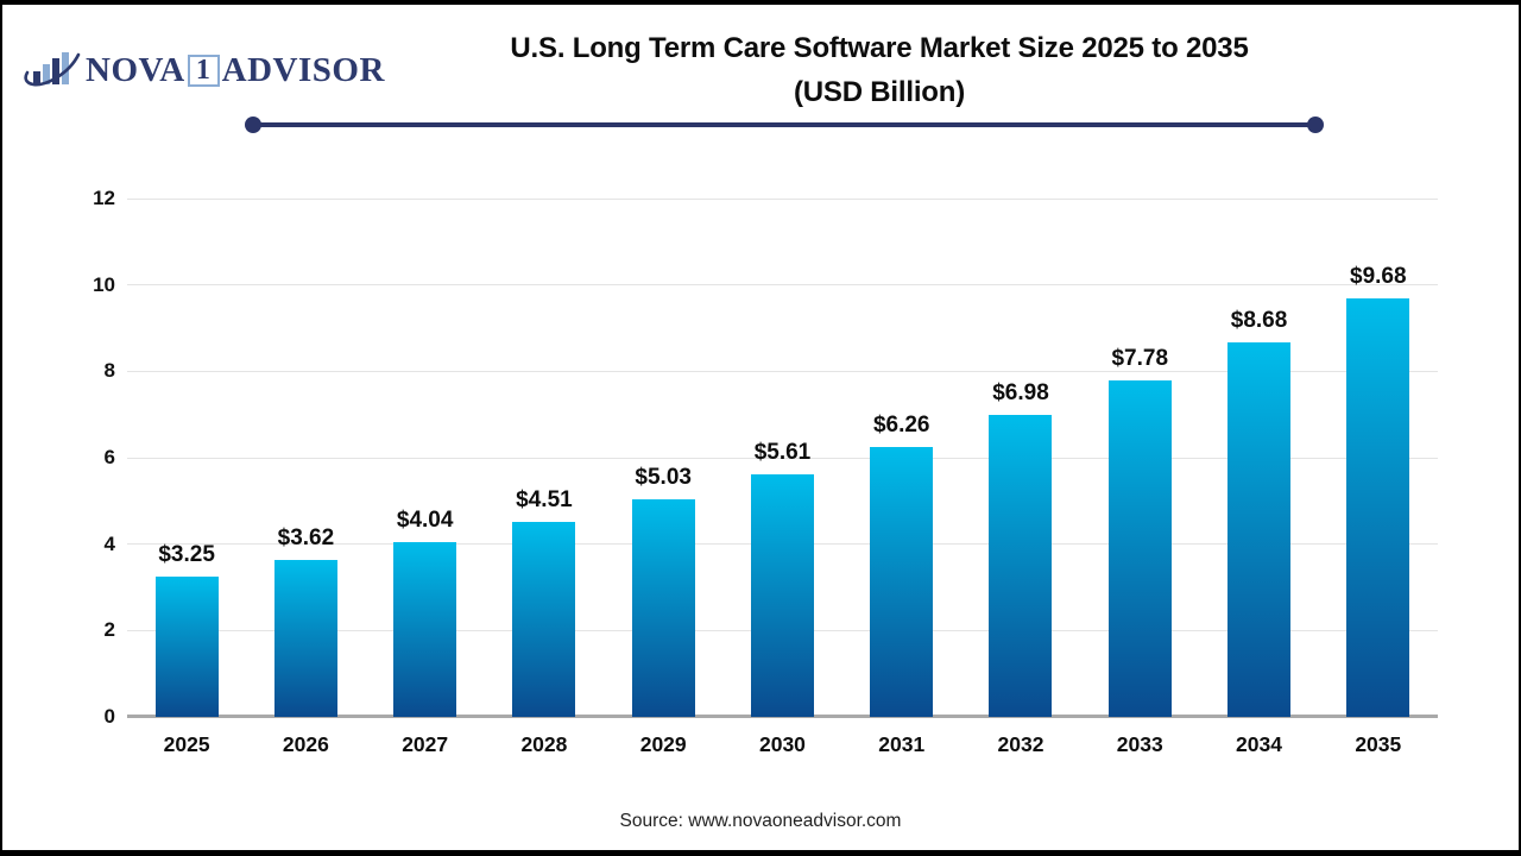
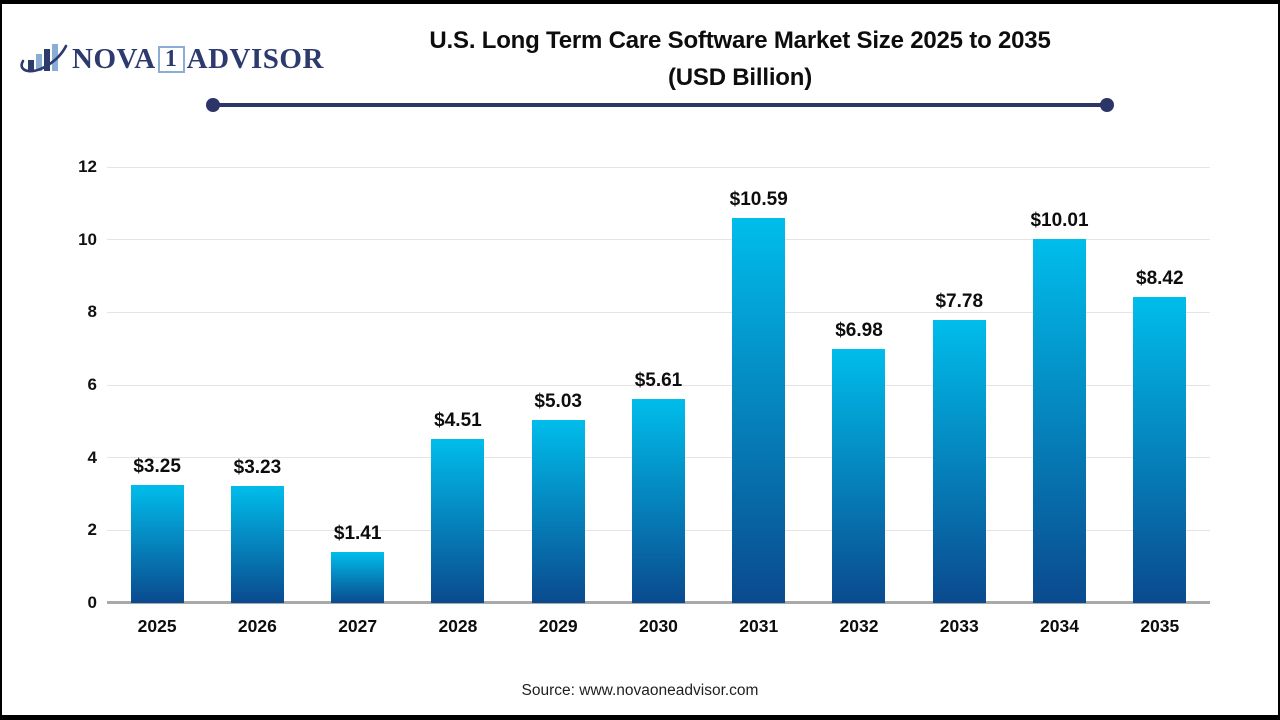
2026: $3.62 -> $3.23
2027: $4.04 -> $1.41
2031: $6.26 -> $10.59
2034: $8.68 -> $10.01
2035: $9.68 -> $8.42
